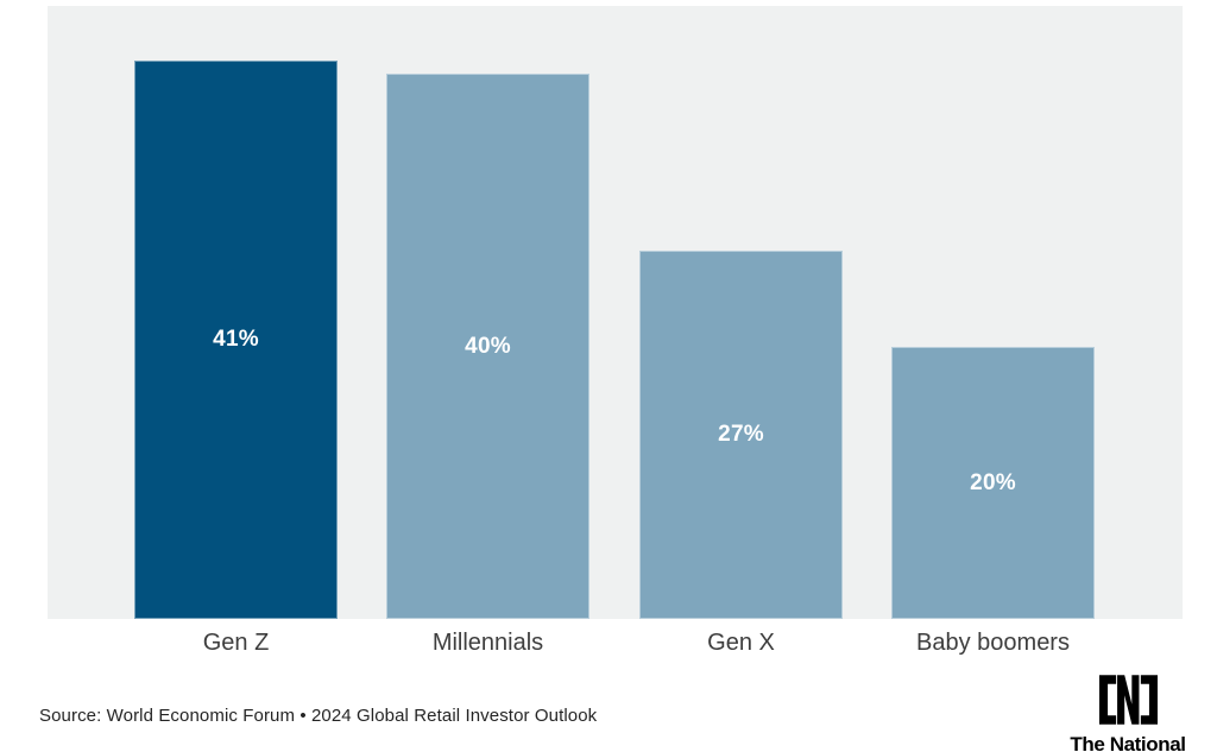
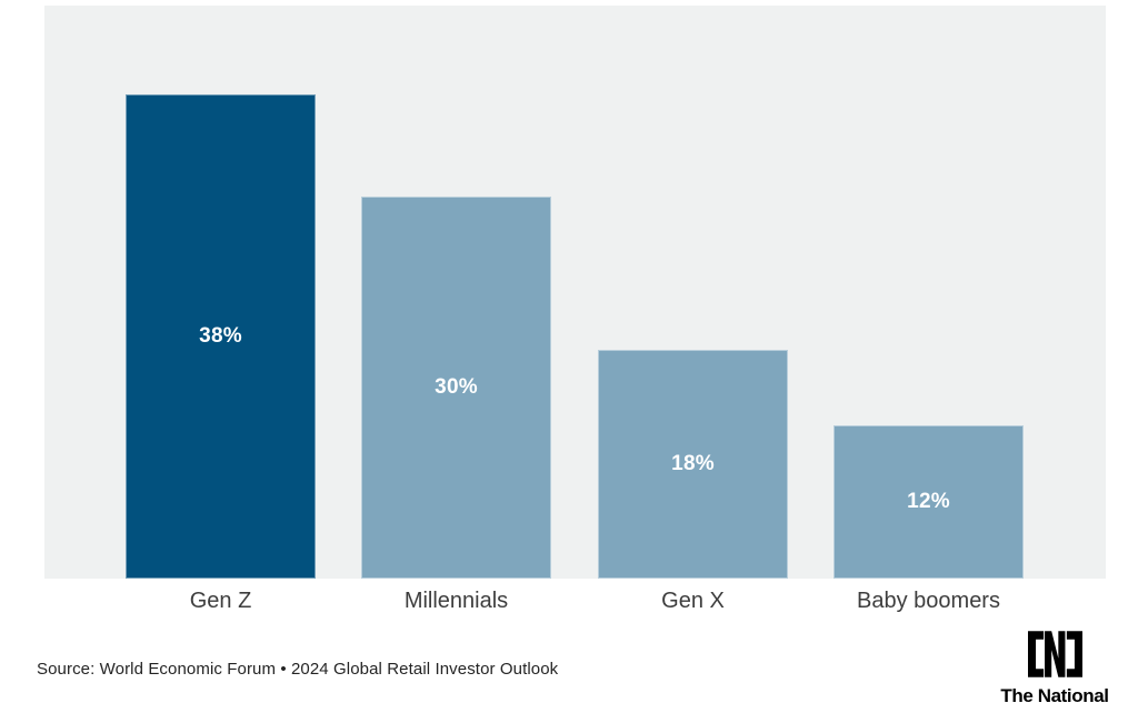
Gen Z: 41% -> 38%
Millennials: 40% -> 30%
Gen X: 27% -> 18%
Baby boomers: 20% -> 12%
